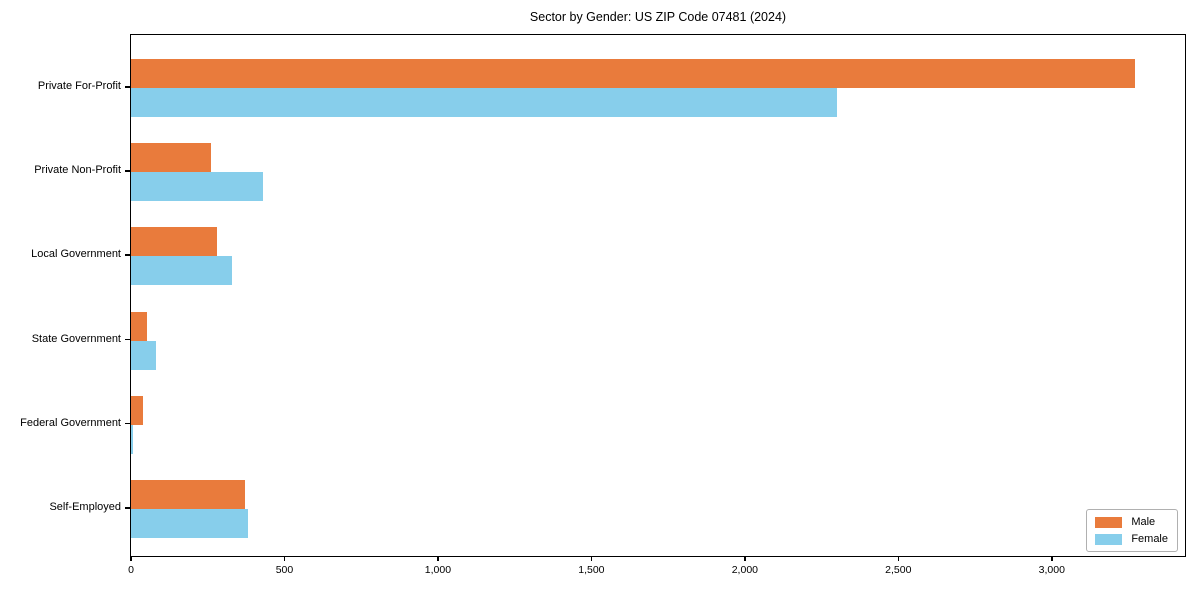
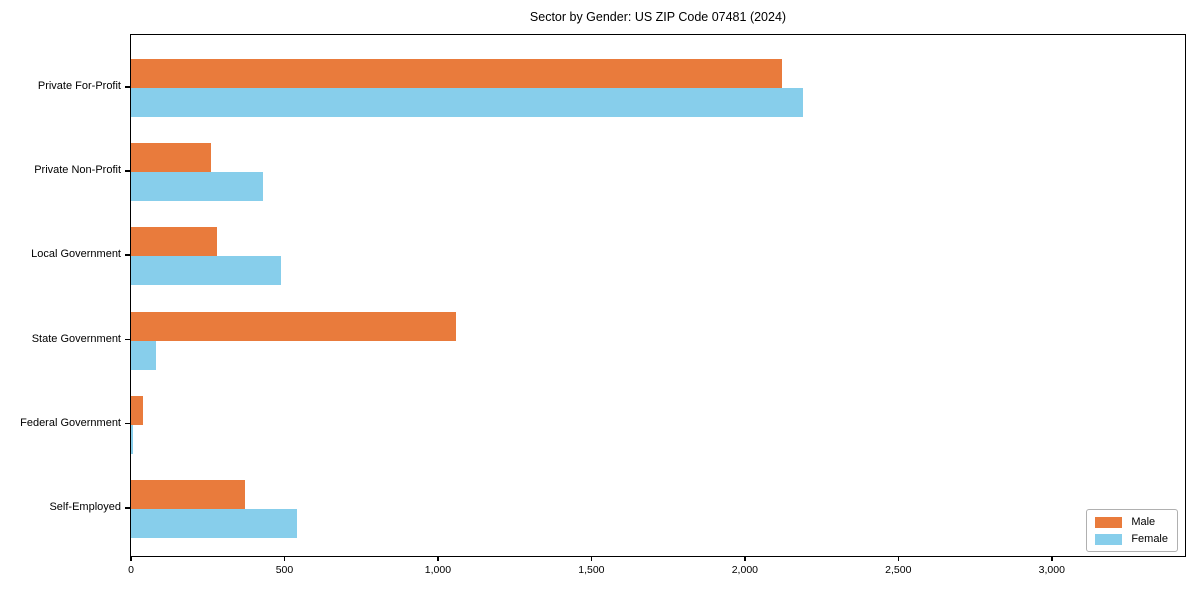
Male/Private For-Profit: 3270 -> 2120
Female/Private For-Profit: 2300 -> 2190
Female/Local Government: 330 -> 490
Male/State Government: 50 -> 1060
Female/Self-Employed: 380 -> 540
